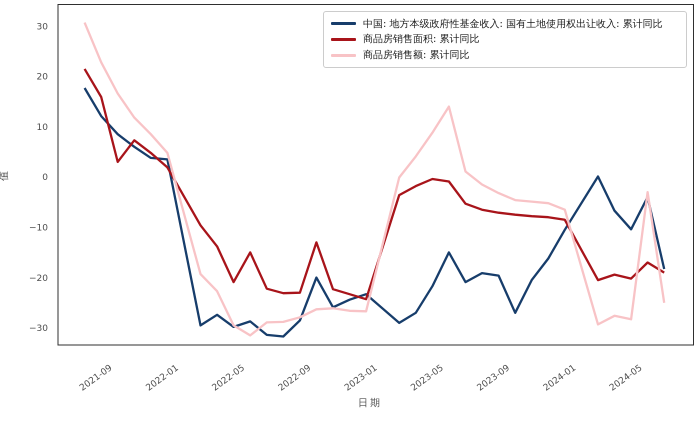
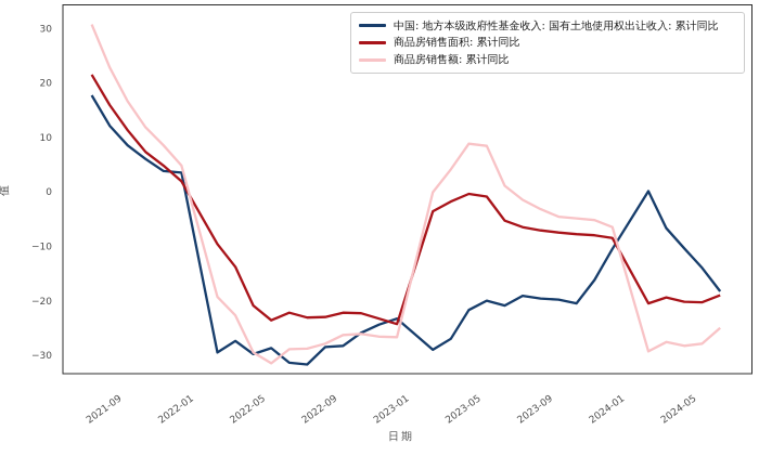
商品房销售面积: 累计同比/2021-09: 3 -> 11
商品房销售面积: 累计同比/2022-05: -15 -> -24
中国: 地方本级政府性基金收入: 国有土地使用权出让收入: 累计同比/2022-09: -20 -> -28
商品房销售面积: 累计同比/2022-09: -13 -> -22
中国: 地方本级政府性基金收入: 国有土地使用权出让收入: 累计同比/2023-05: -15 -> -20
商品房销售额: 累计同比/2023-05: 14 -> 8
中国: 地方本级政府性基金收入: 国有土地使用权出让收入: 累计同比/2023-09: -27 -> -20
中国: 地方本级政府性基金收入: 国有土地使用权出让收入: 累计同比/2024-05: -4 -> -14
商品房销售面积: 累计同比/2024-05: -17 -> -20
商品房销售额: 累计同比/2024-05: -3 -> -28
